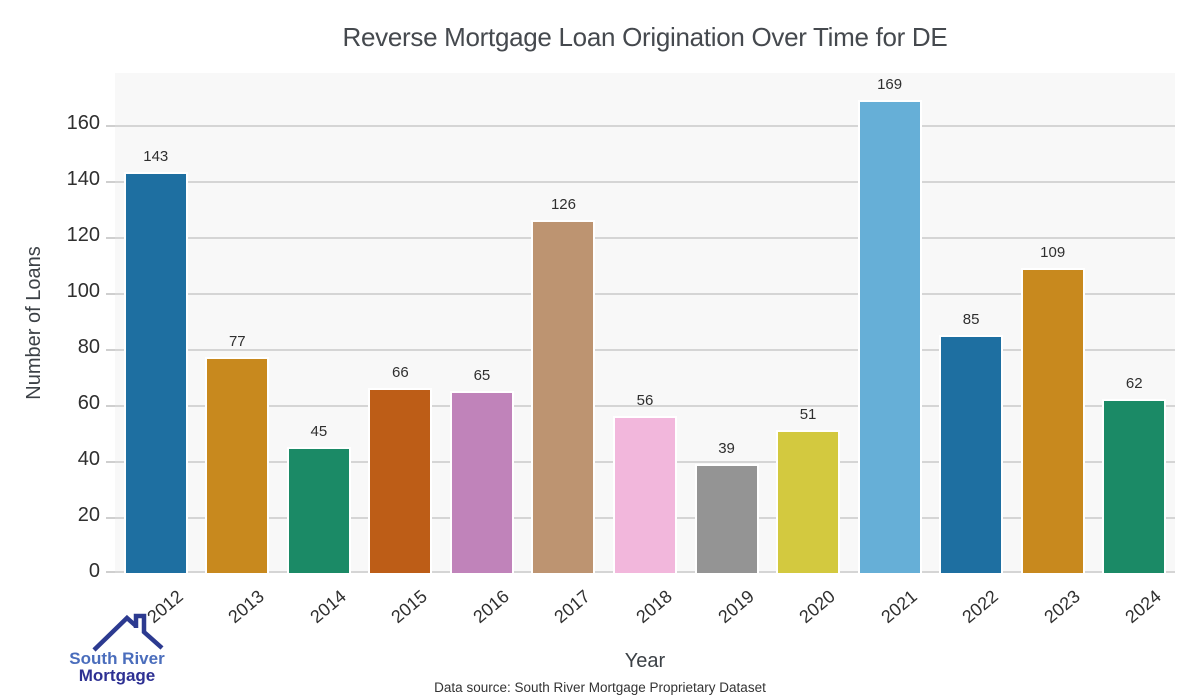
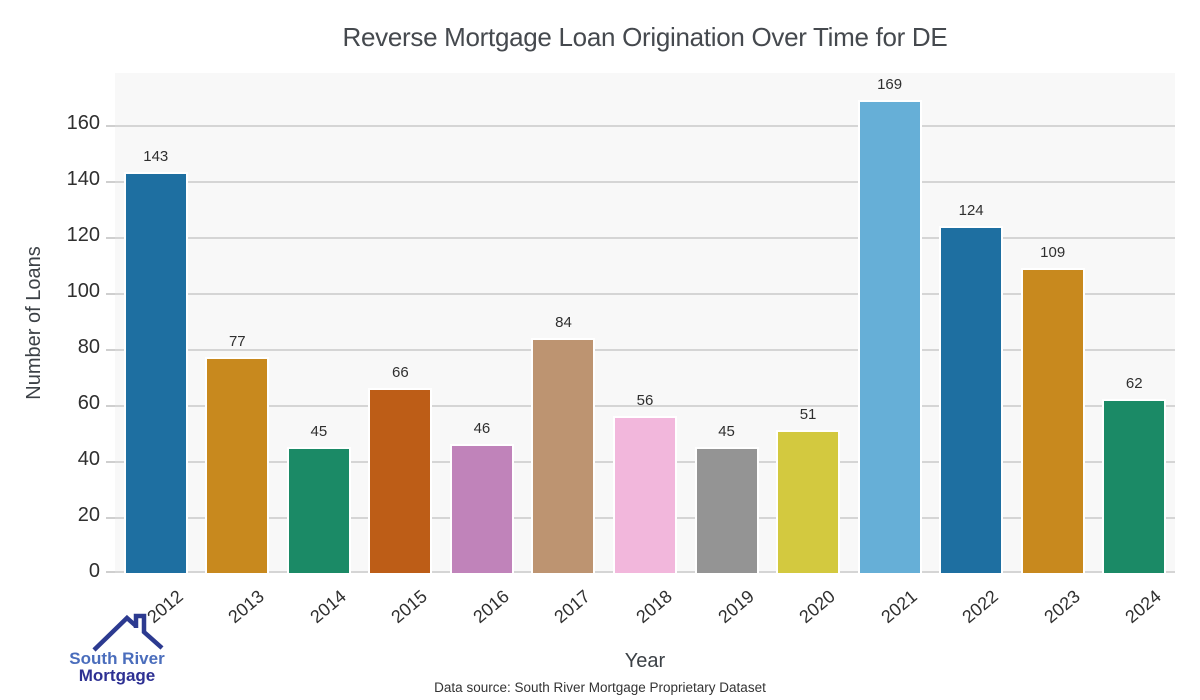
2016: 65 -> 46
2017: 126 -> 84
2019: 39 -> 45
2022: 85 -> 124
